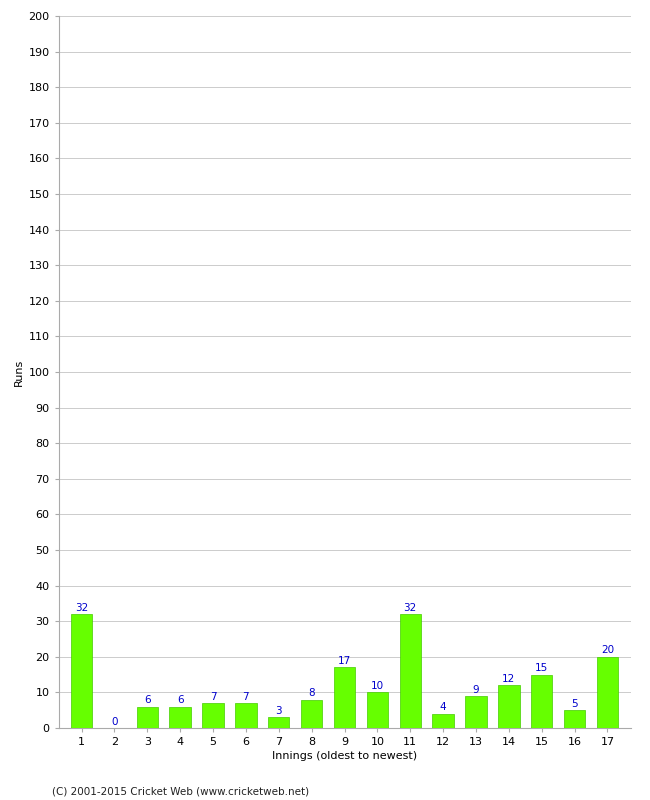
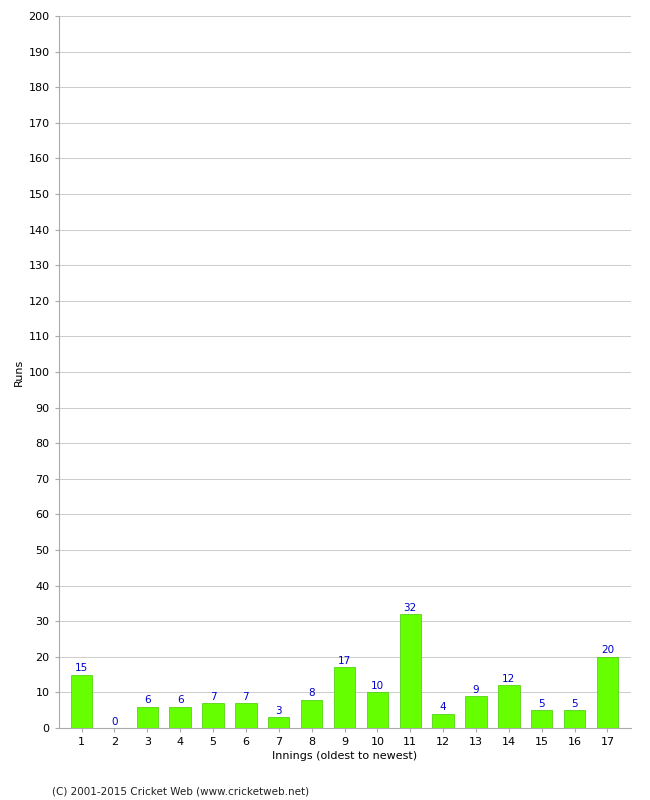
1: 32 -> 15
15: 15 -> 5
